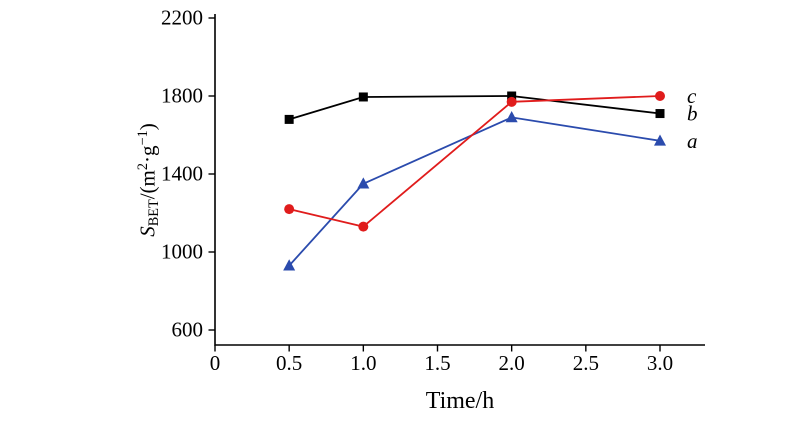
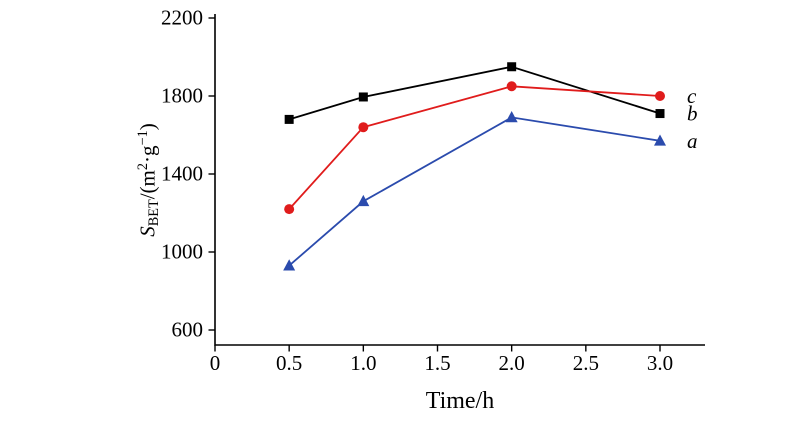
a/1.0: 1350 -> 1260
c/1.0: 1130 -> 1640
b/2.0: 1800 -> 1950
c/2.0: 1770 -> 1850
